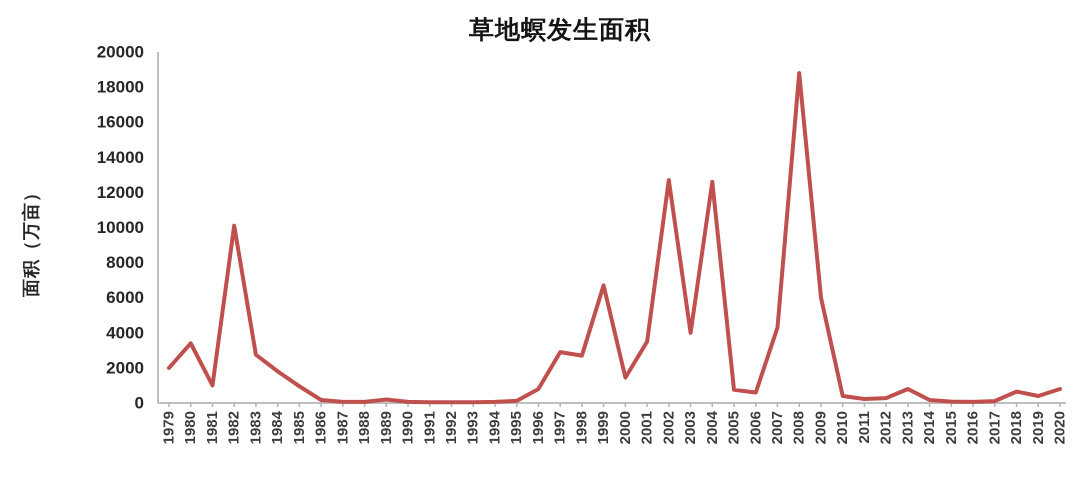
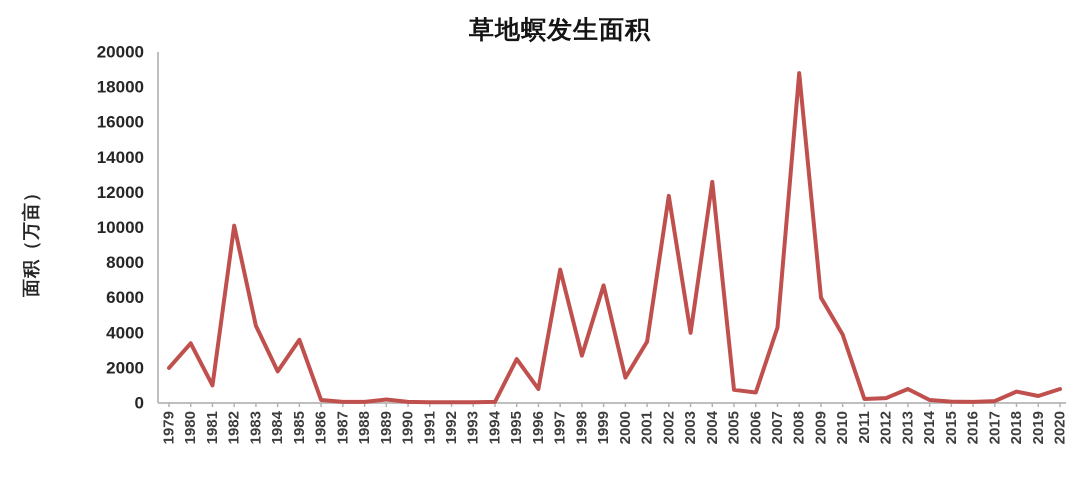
1983: 2800 -> 4400
1985: 1000 -> 3600
1995: 100 -> 2500
1997: 2900 -> 7600
2002: 12700 -> 11800
2010: 400 -> 3900
